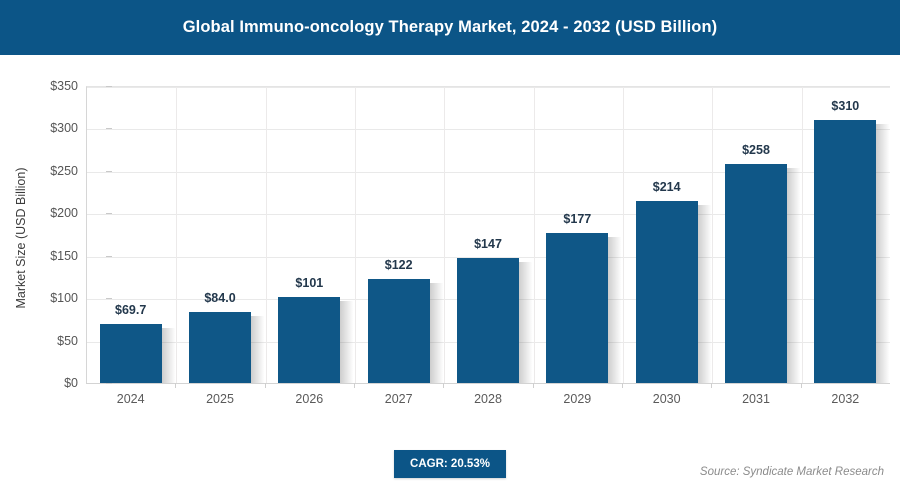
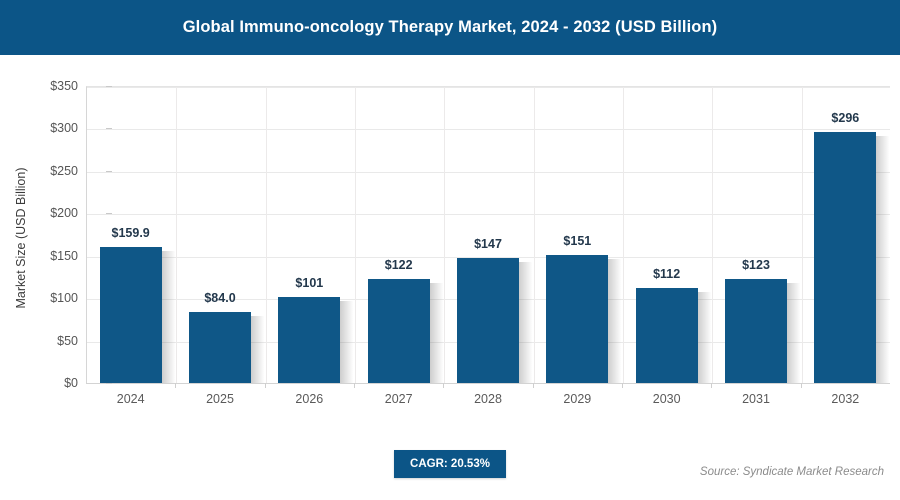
2024: $69.7 -> $159.9
2029: $177 -> $151
2030: $214 -> $112
2031: $258 -> $123
2032: $310 -> $296
